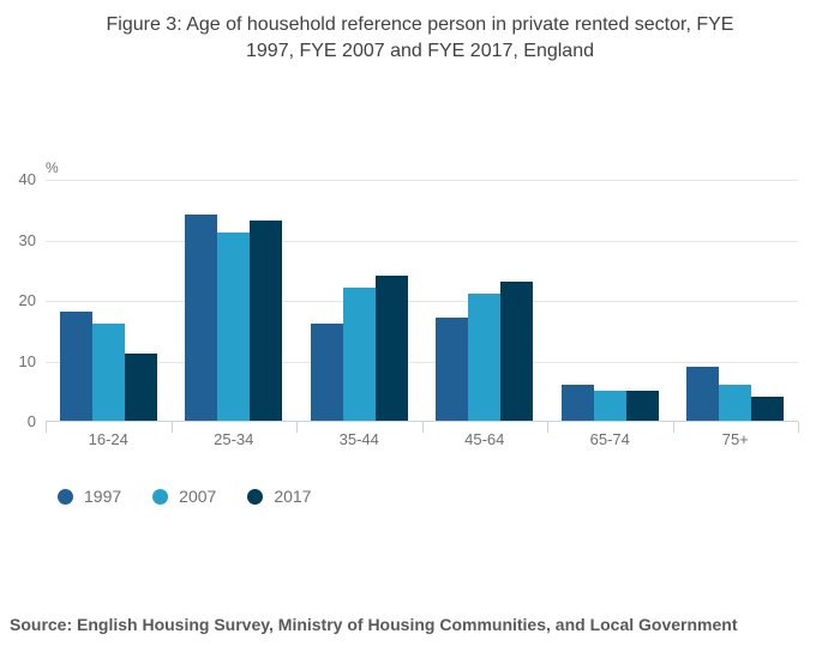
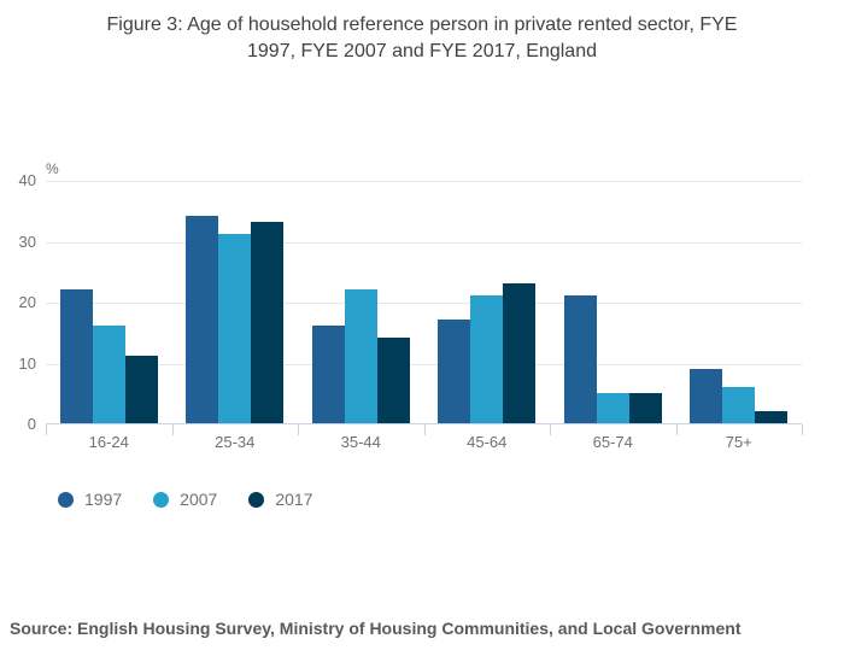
1997/16-24: 18 -> 22
2017/35-44: 24 -> 14
1997/65-74: 6 -> 21
2017/75+: 4 -> 2
